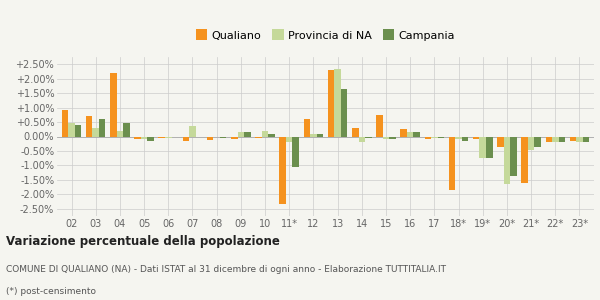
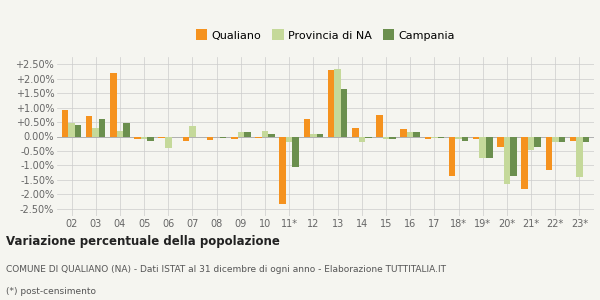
Provincia di NA/06: -0.05% -> -0.40%
Qualiano/18*: -1.85% -> -1.35%
Qualiano/21*: -1.60% -> -1.80%
Qualiano/22*: -0.20% -> -1.15%
Provincia di NA/23*: -0.20% -> -1.40%
